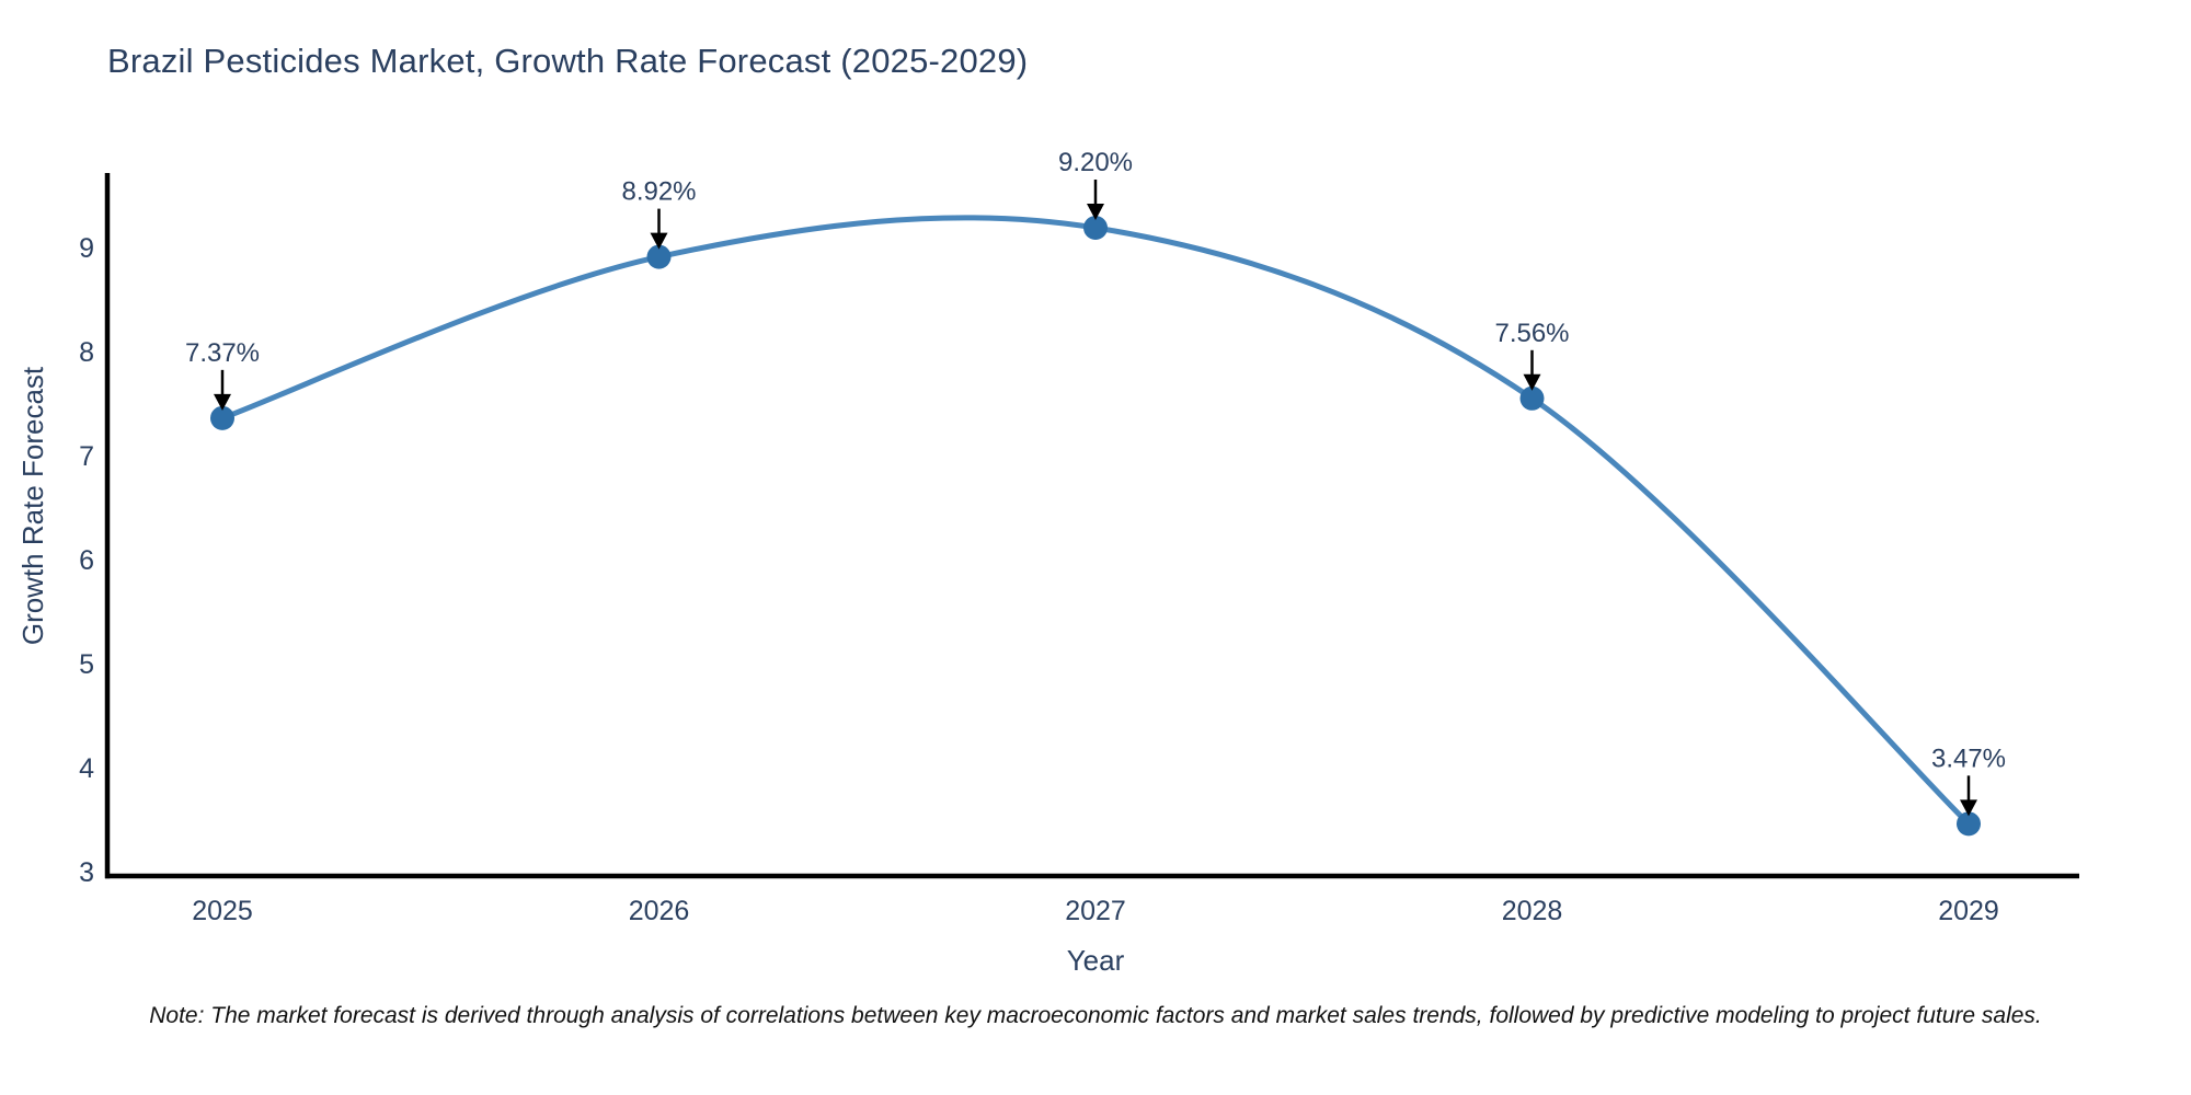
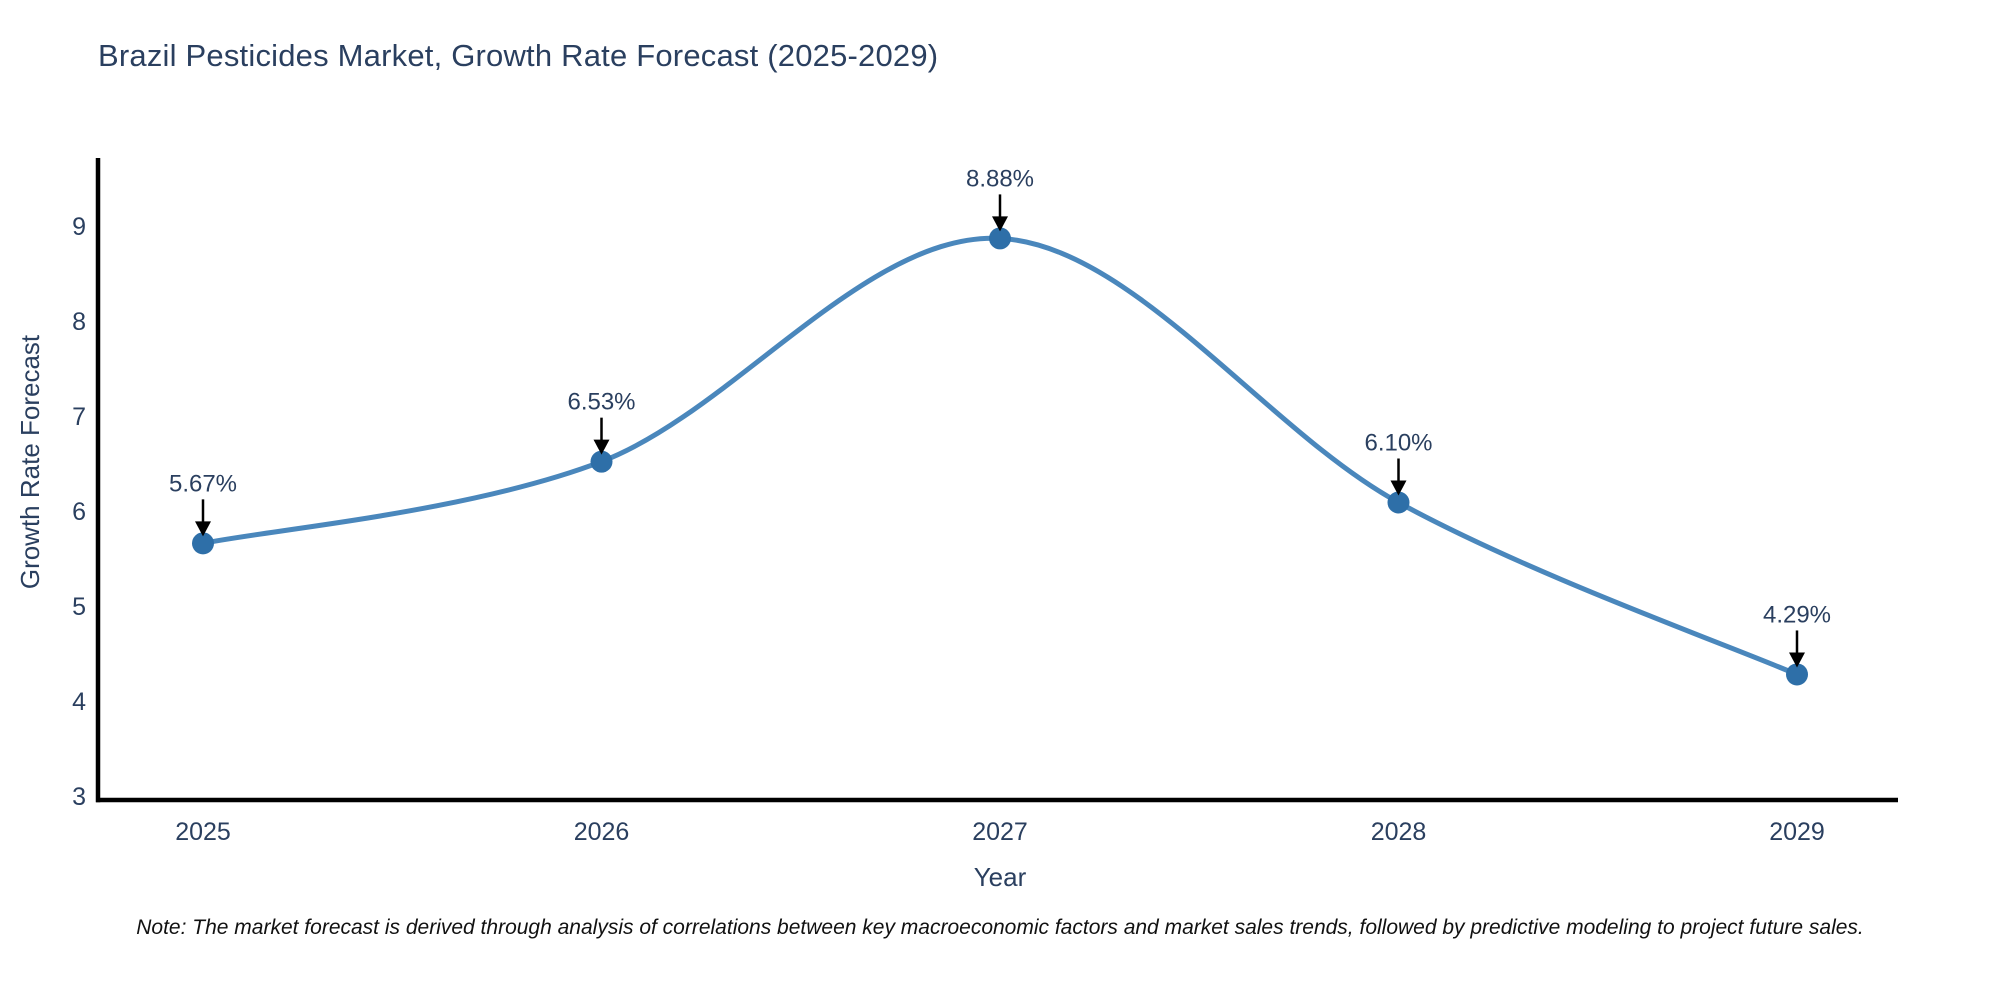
2025: 7.37% -> 5.67%
2026: 8.92% -> 6.53%
2027: 9.20% -> 8.88%
2028: 7.56% -> 6.10%
2029: 3.47% -> 4.29%
